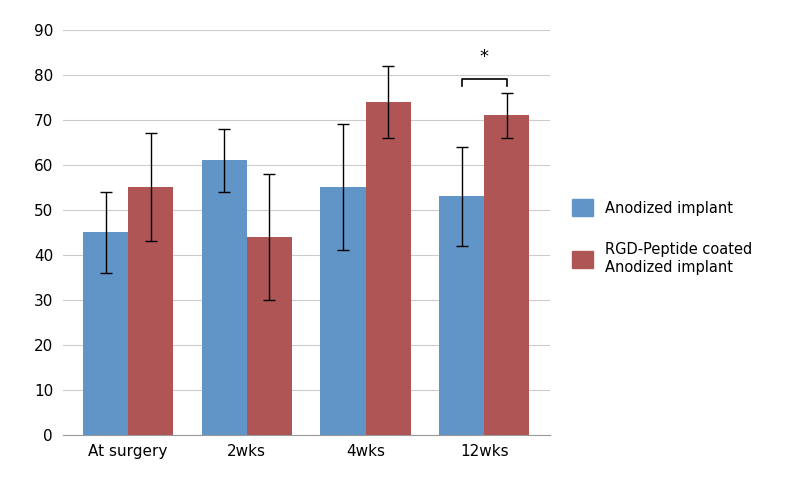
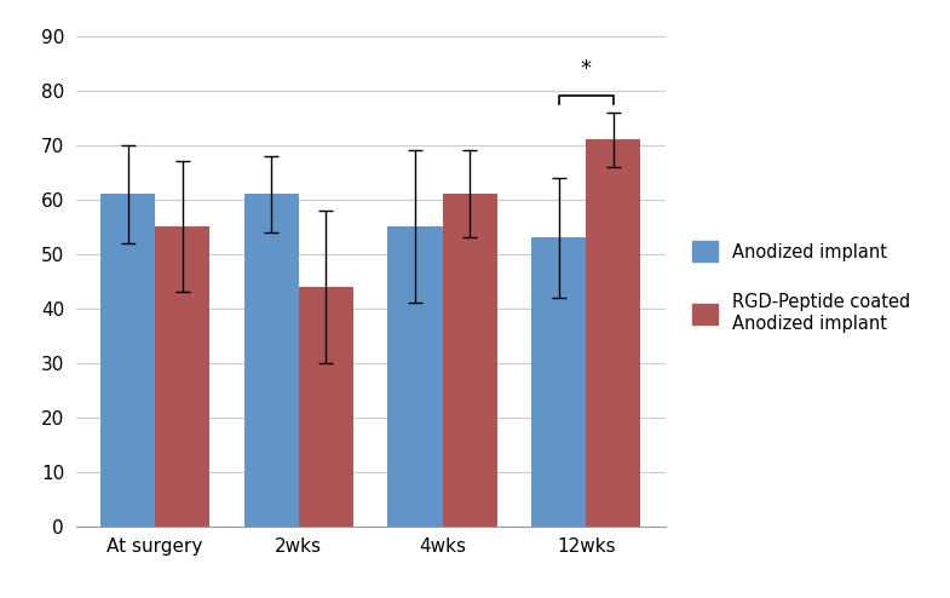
Anodized implant/At surgery: 45 -> 61
RGD-Peptide coated Anodized implant/4wks: 74 -> 61
